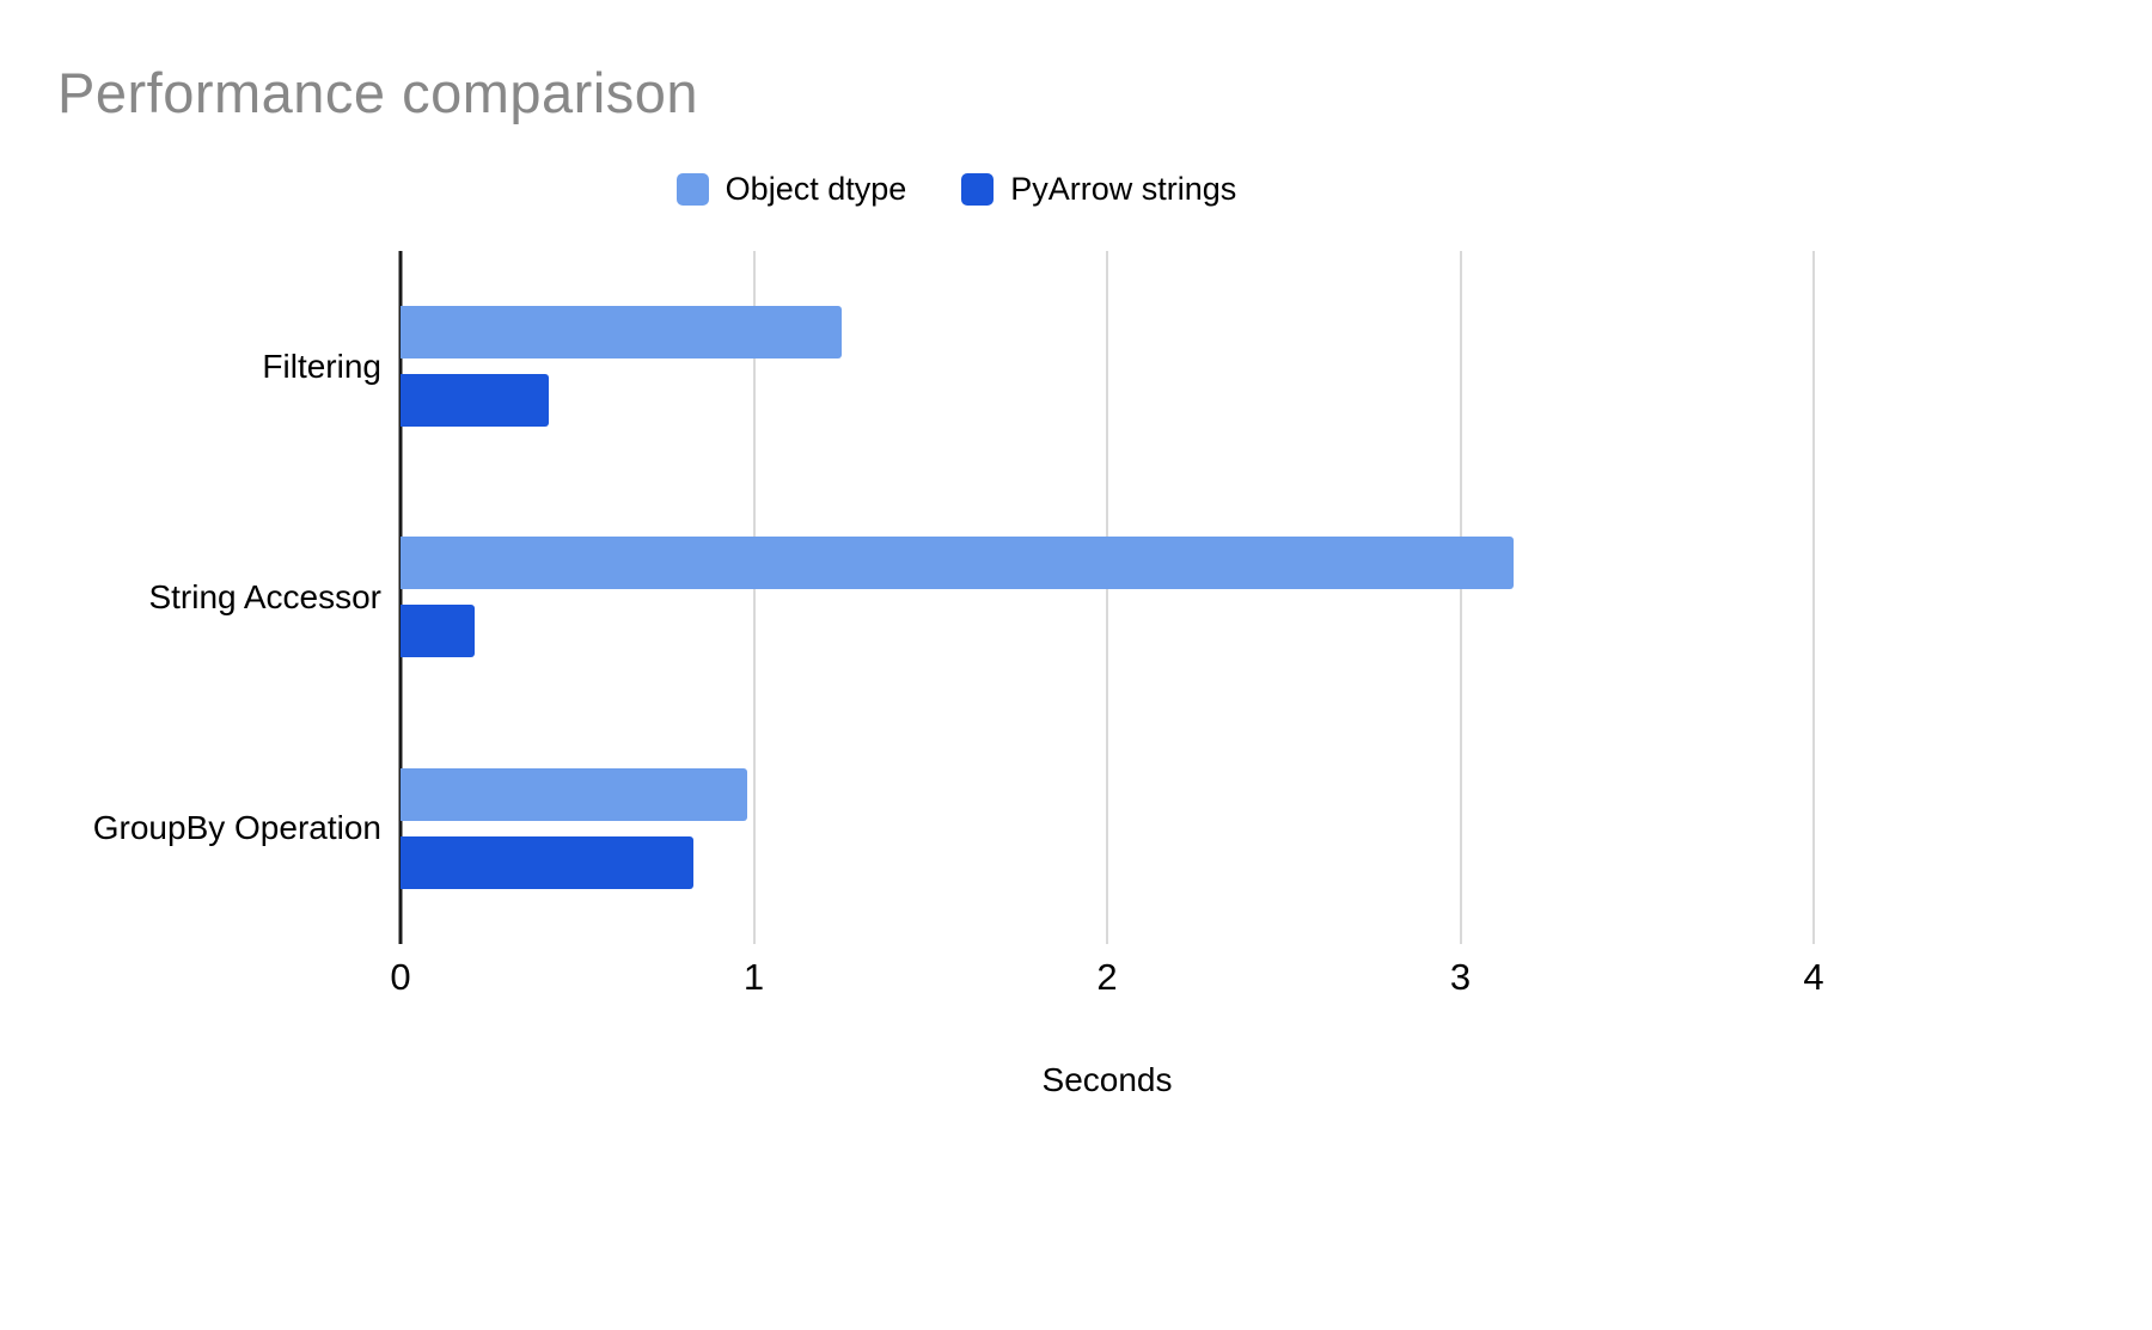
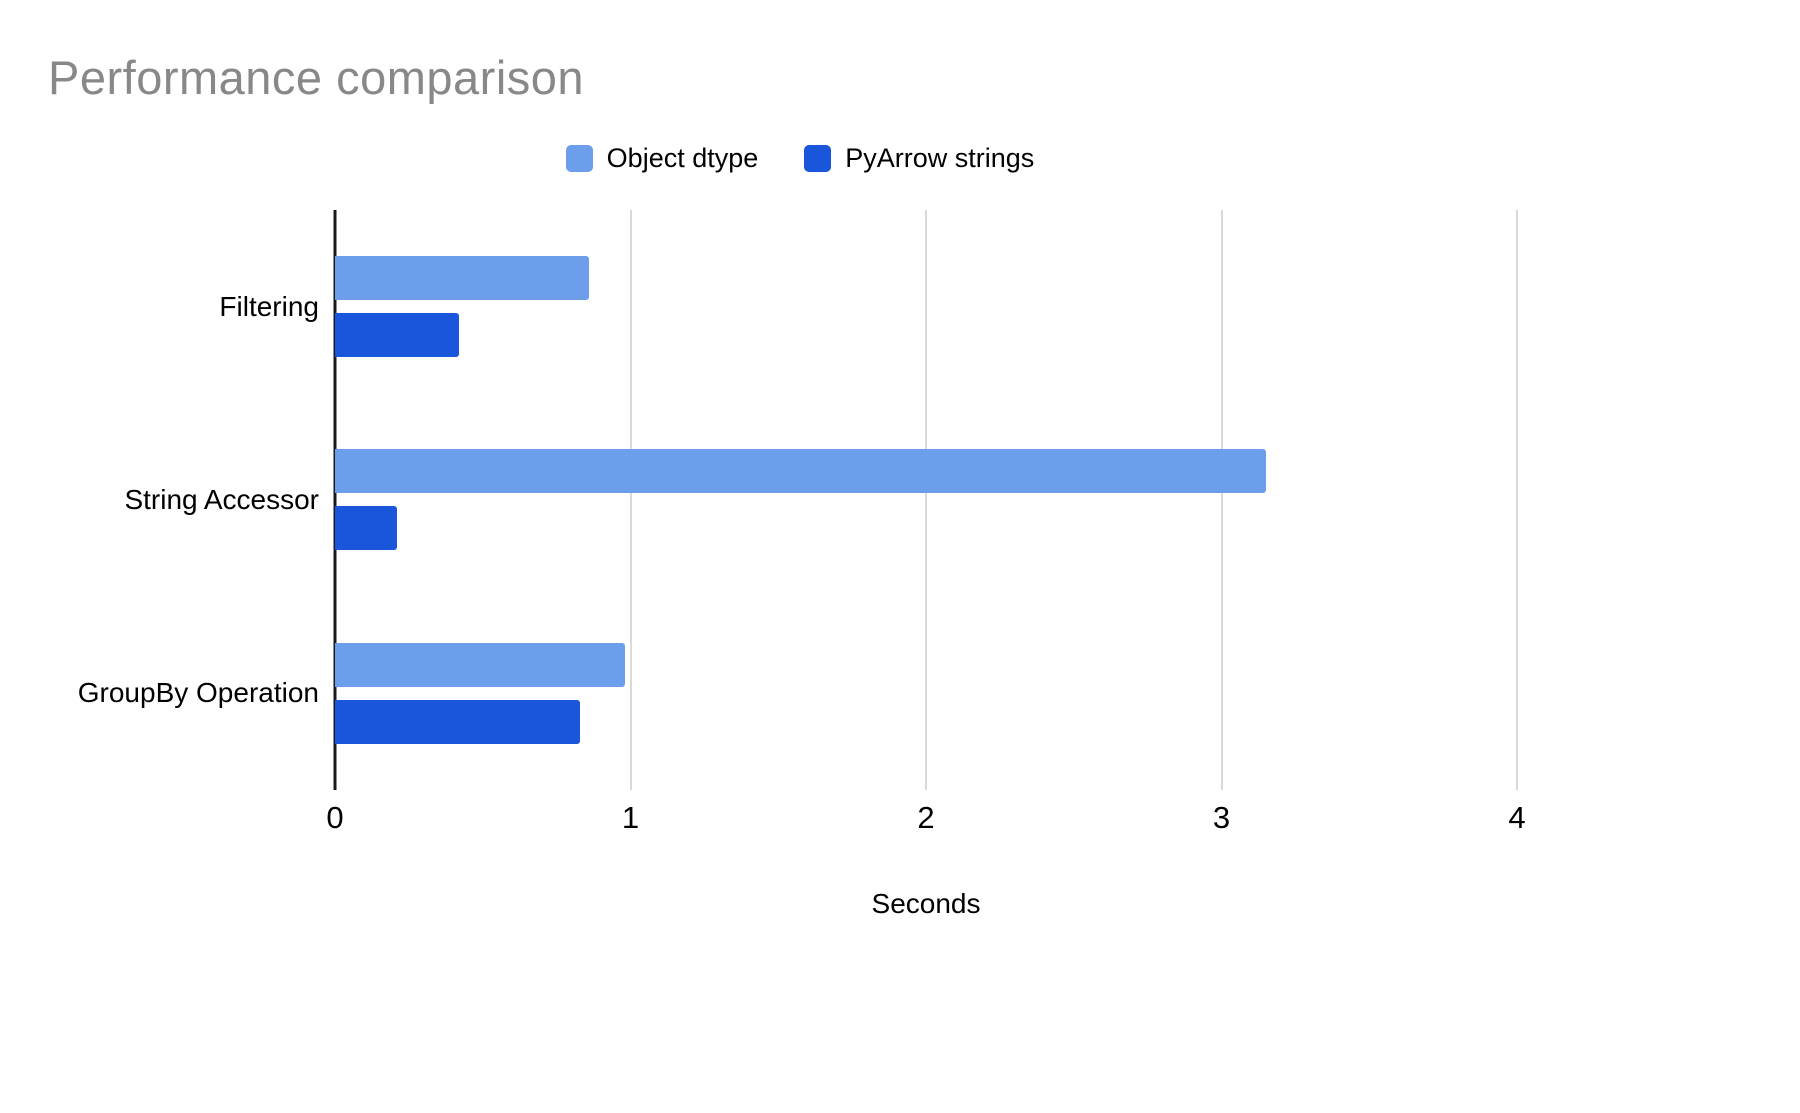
Object dtype/Filtering: 1.25 -> 0.86
